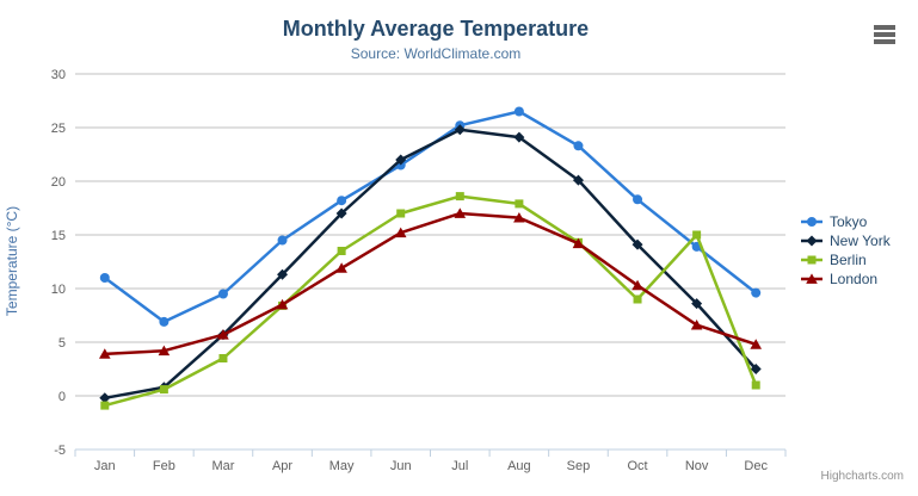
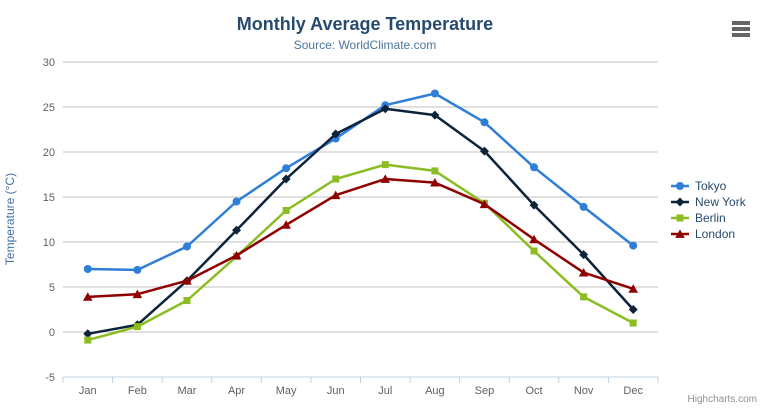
Tokyo/Jan: 11 -> 7
Berlin/Nov: 15 -> 4
